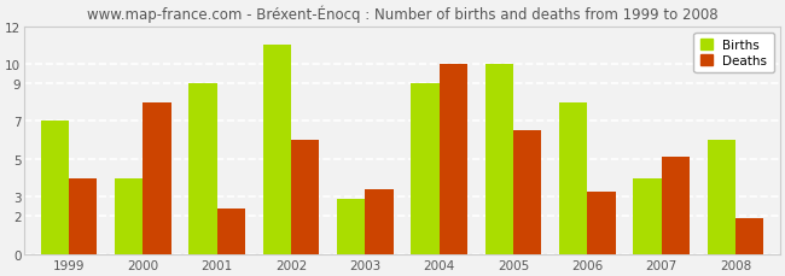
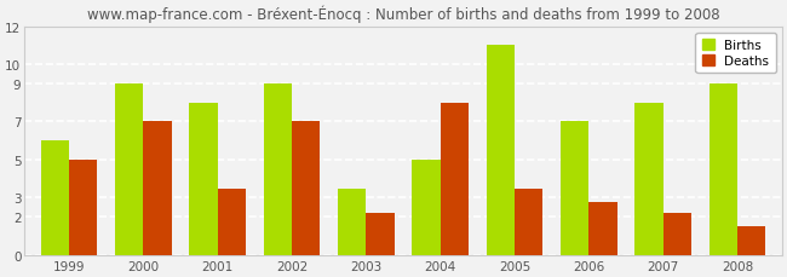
Births/1999: 7.0 -> 6.0
Deaths/1999: 4.0 -> 5.0
Births/2000: 4.0 -> 9.0
Deaths/2000: 8.0 -> 7.0
Births/2001: 9.0 -> 8.0
Deaths/2001: 2.4 -> 3.5
Births/2002: 11.0 -> 9.0
Deaths/2002: 6.0 -> 7.0
Births/2003: 2.9 -> 3.5
Deaths/2003: 3.4 -> 2.2
Births/2004: 9.0 -> 5.0
Deaths/2004: 10.0 -> 8.0
Births/2005: 10.0 -> 11.0
Deaths/2005: 6.5 -> 3.5
Births/2006: 8.0 -> 7.0
Deaths/2006: 3.3 -> 2.8
Births/2007: 4.0 -> 8.0
Deaths/2007: 5.1 -> 2.2
Births/2008: 6.0 -> 9.0
Deaths/2008: 1.9 -> 1.5
